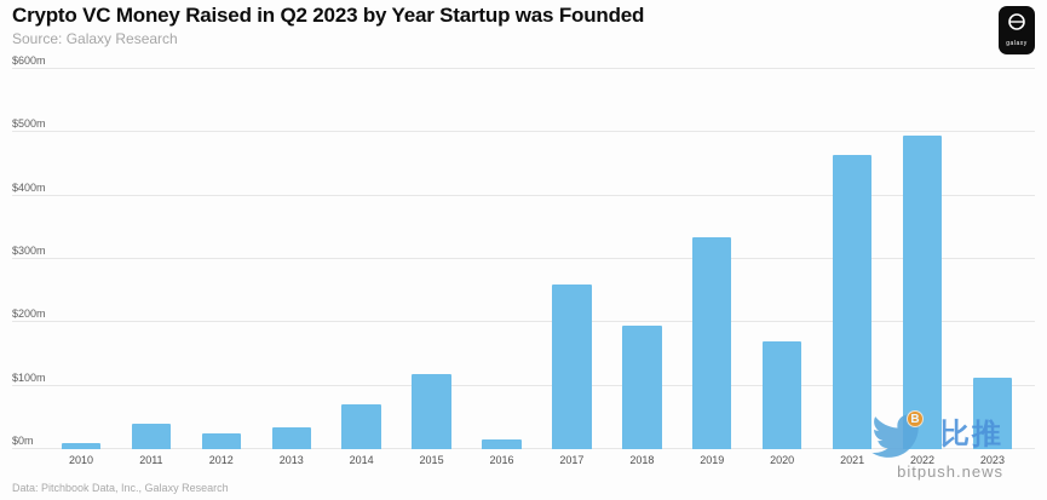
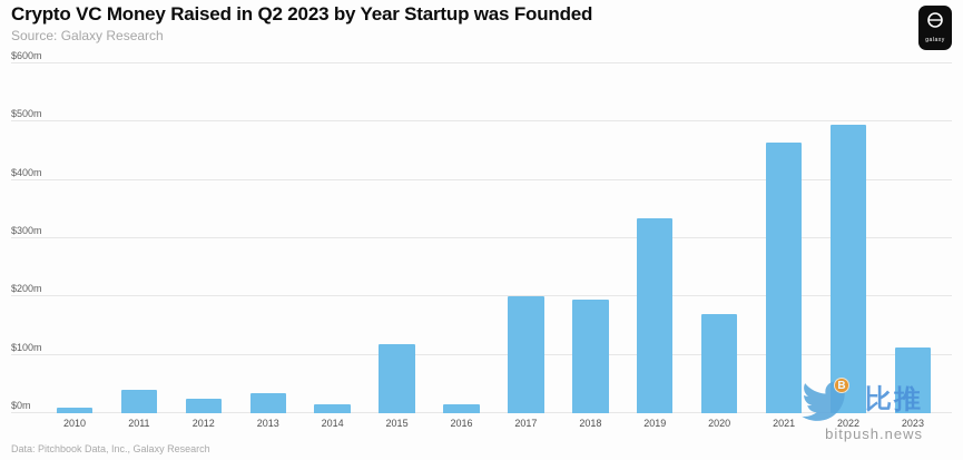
2014: $70m -> $20m
2017: $260m -> $200m
